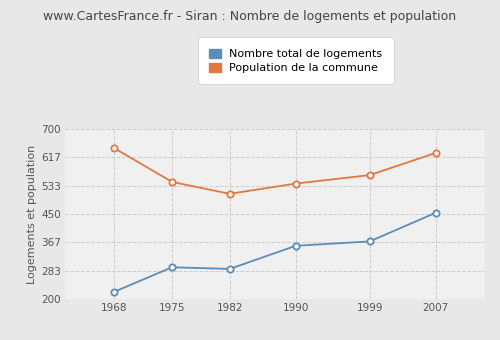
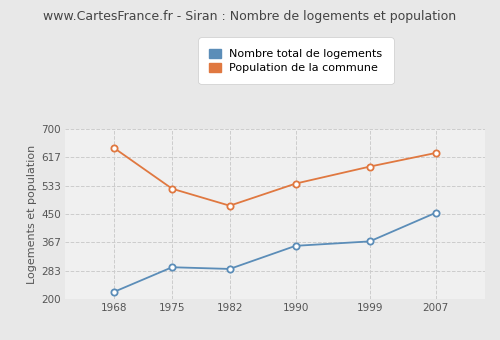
Population de la commune/1975: 545 -> 525
Population de la commune/1982: 510 -> 475
Population de la commune/1999: 565 -> 590
